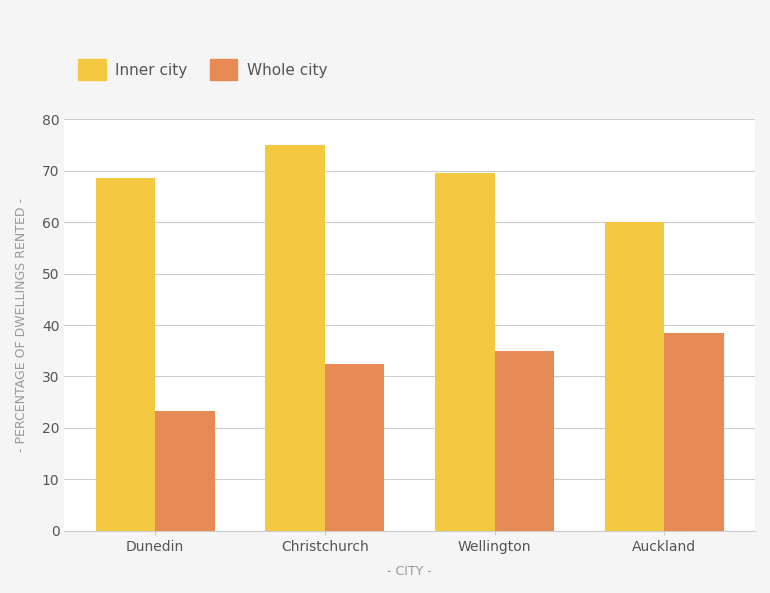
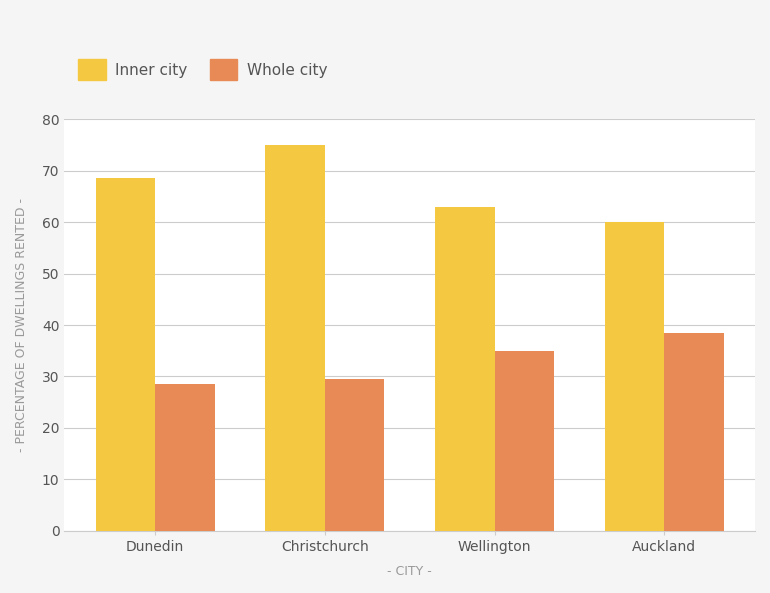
Whole city/Dunedin: 23.2 -> 28.5
Whole city/Christchurch: 32.4 -> 29.5
Inner city/Wellington: 69.6 -> 63.0
